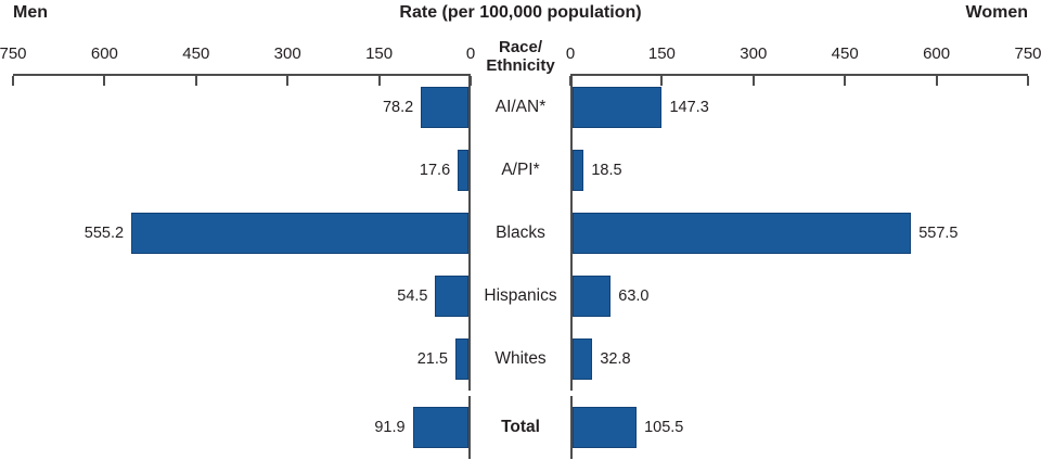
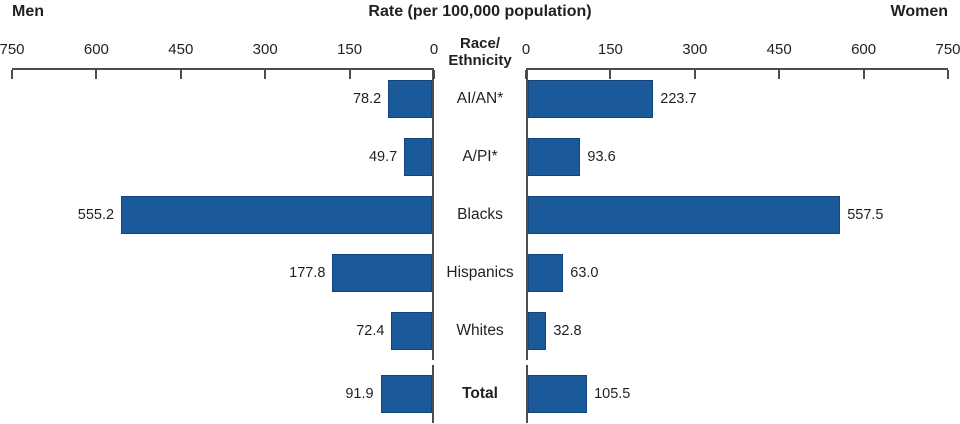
Women/AI/AN*: 147.3 -> 223.7
Men/A/PI*: 17.6 -> 49.7
Women/A/PI*: 18.5 -> 93.6
Men/Hispanics: 54.5 -> 177.8
Men/Whites: 21.5 -> 72.4
